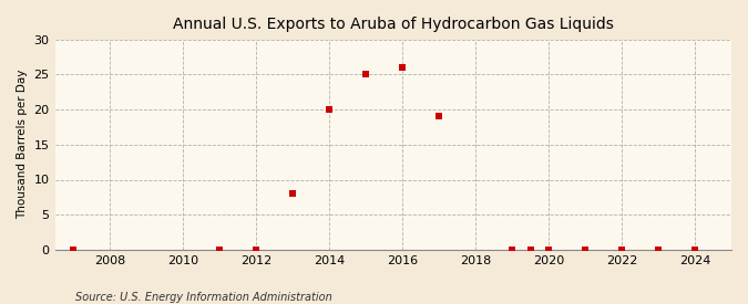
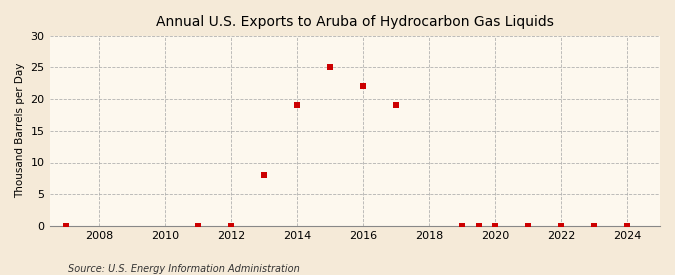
2014: 20 -> 19
2016: 26 -> 22
